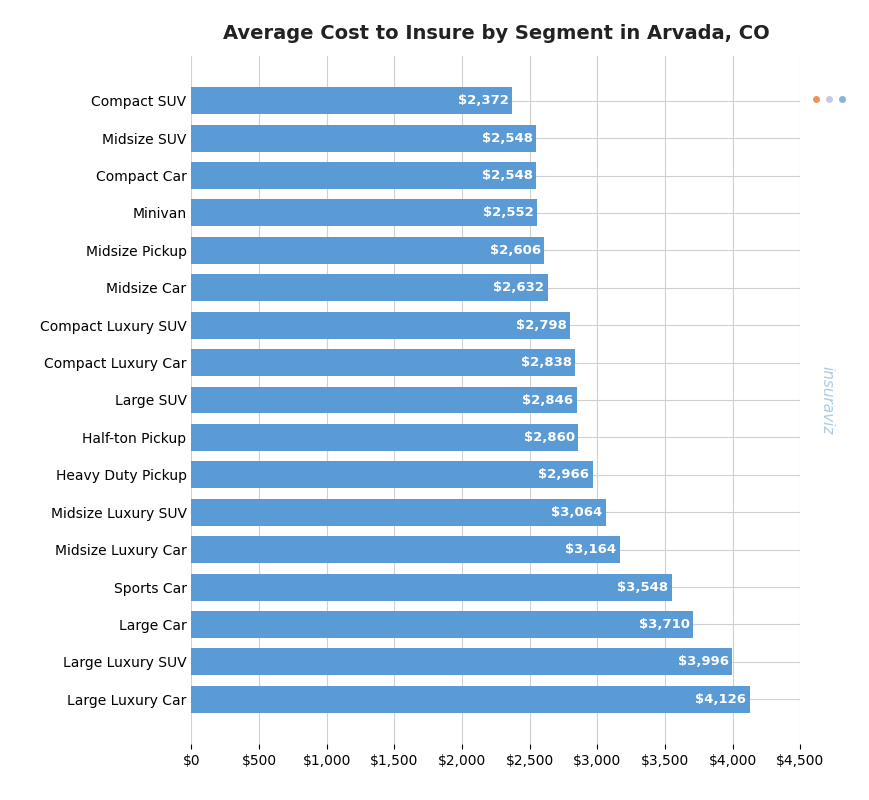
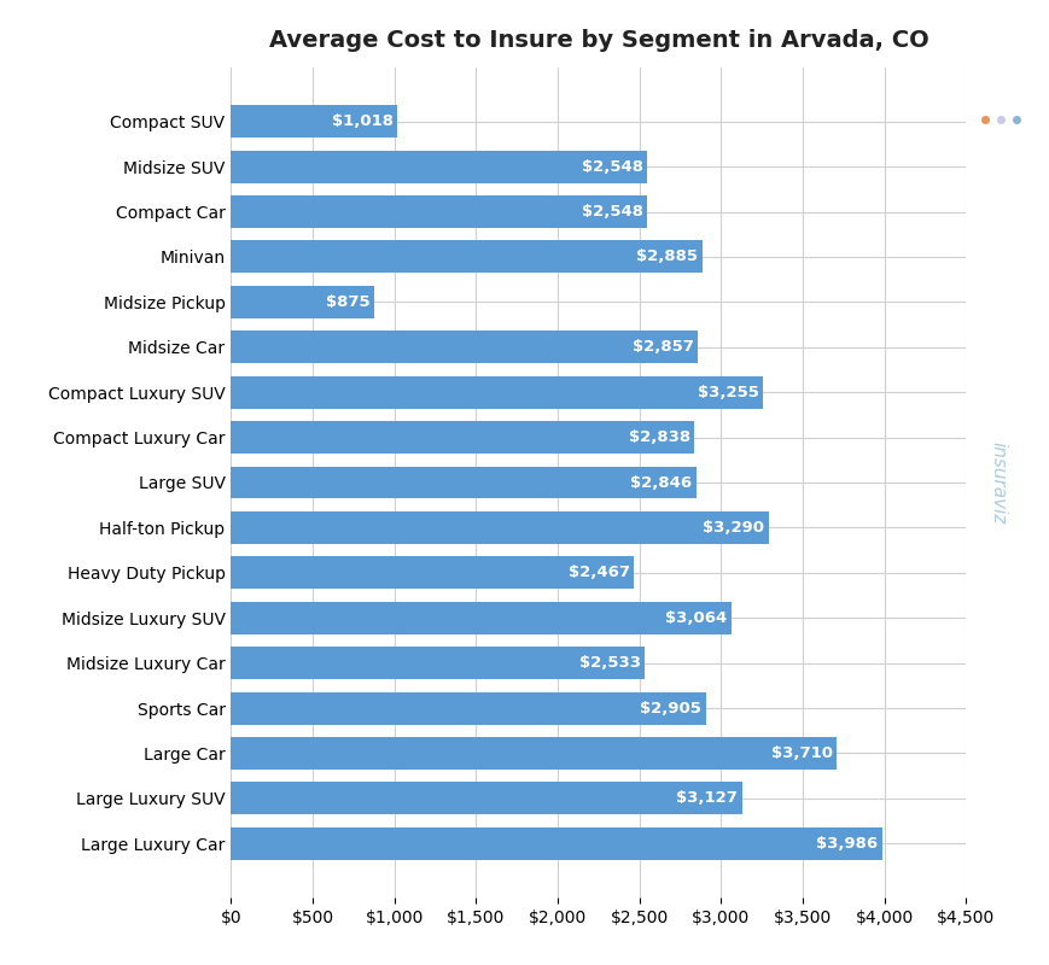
Compact SUV: $2,372 -> $1,018
Minivan: $2,552 -> $2,885
Midsize Pickup: $2,606 -> $875
Midsize Car: $2,632 -> $2,857
Compact Luxury SUV: $2,798 -> $3,255
Half-ton Pickup: $2,860 -> $3,290
Heavy Duty Pickup: $2,966 -> $2,467
Midsize Luxury Car: $3,164 -> $2,533
Sports Car: $3,548 -> $2,905
Large Luxury SUV: $3,996 -> $3,127
Large Luxury Car: $4,126 -> $3,986
